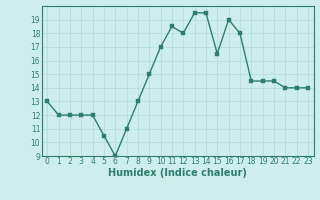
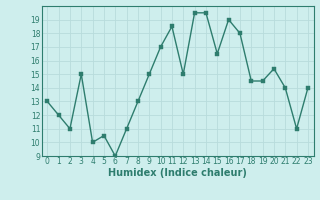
2: 12.0 -> 11.0
3: 12.0 -> 15.0
4: 12.0 -> 10.0
12: 18.0 -> 15.0
20: 14.5 -> 15.4
22: 14.0 -> 11.0
